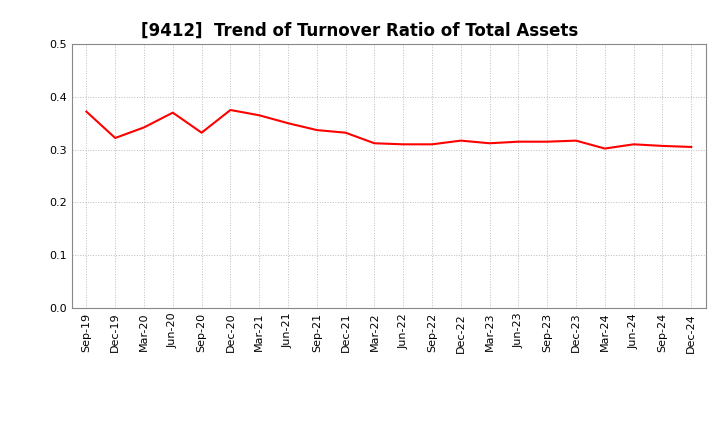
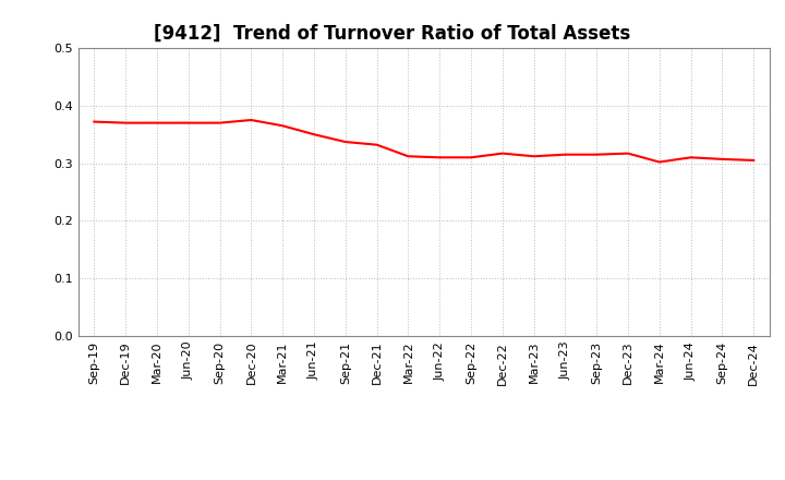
Dec-19: 0.322 -> 0.370
Mar-20: 0.342 -> 0.370
Sep-20: 0.332 -> 0.370
